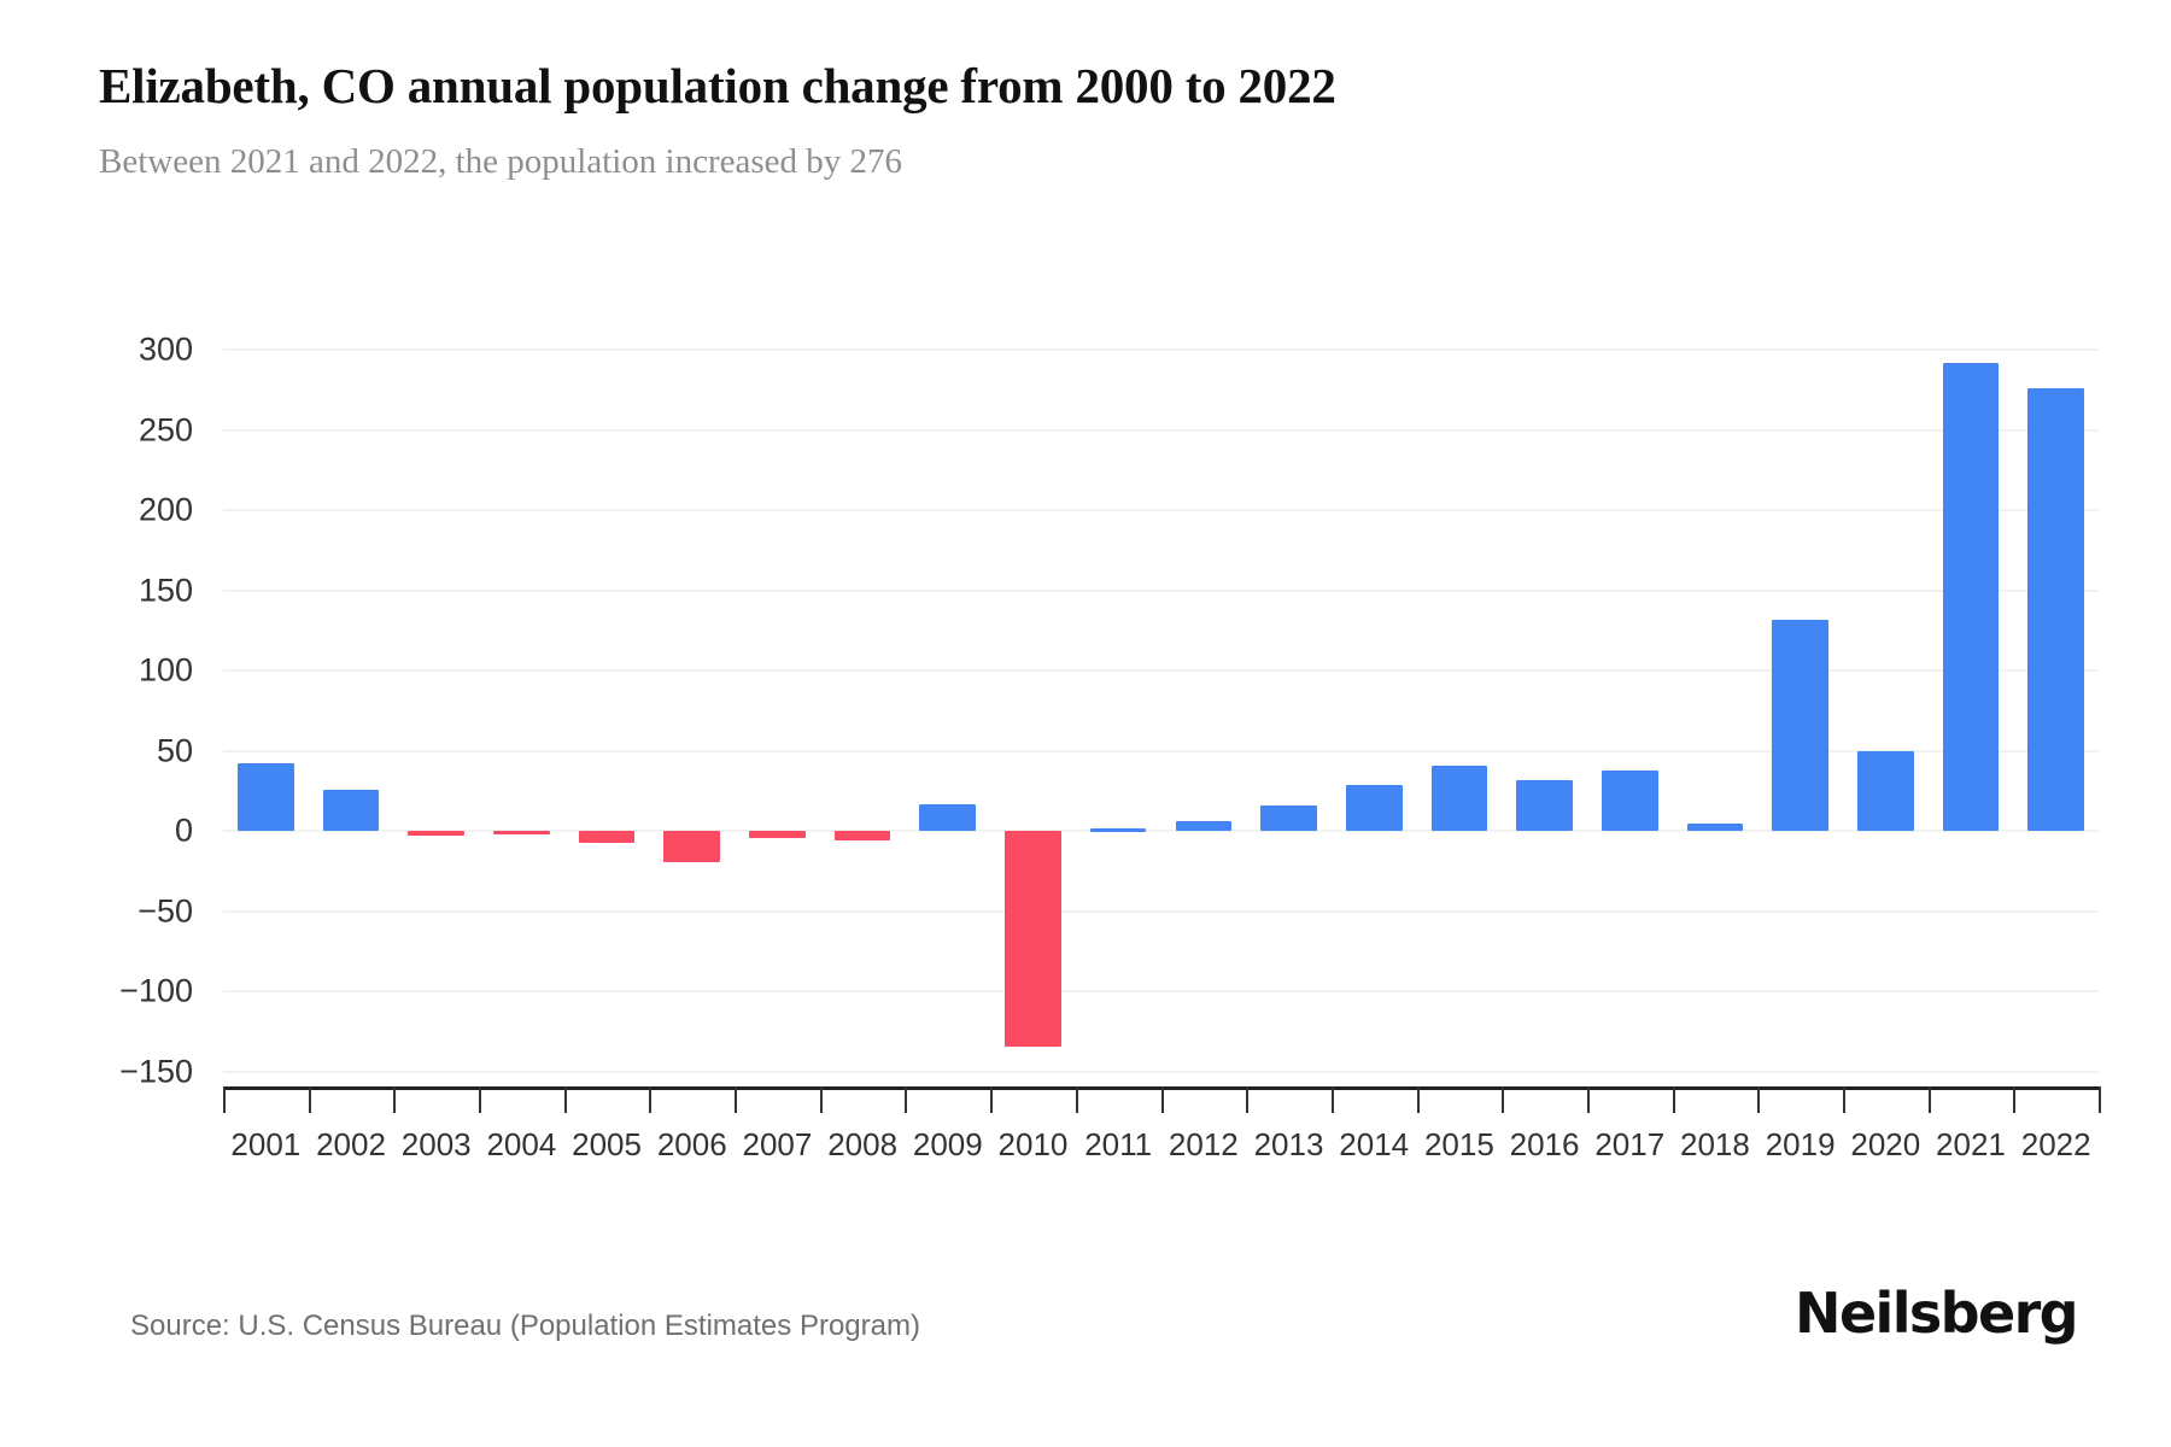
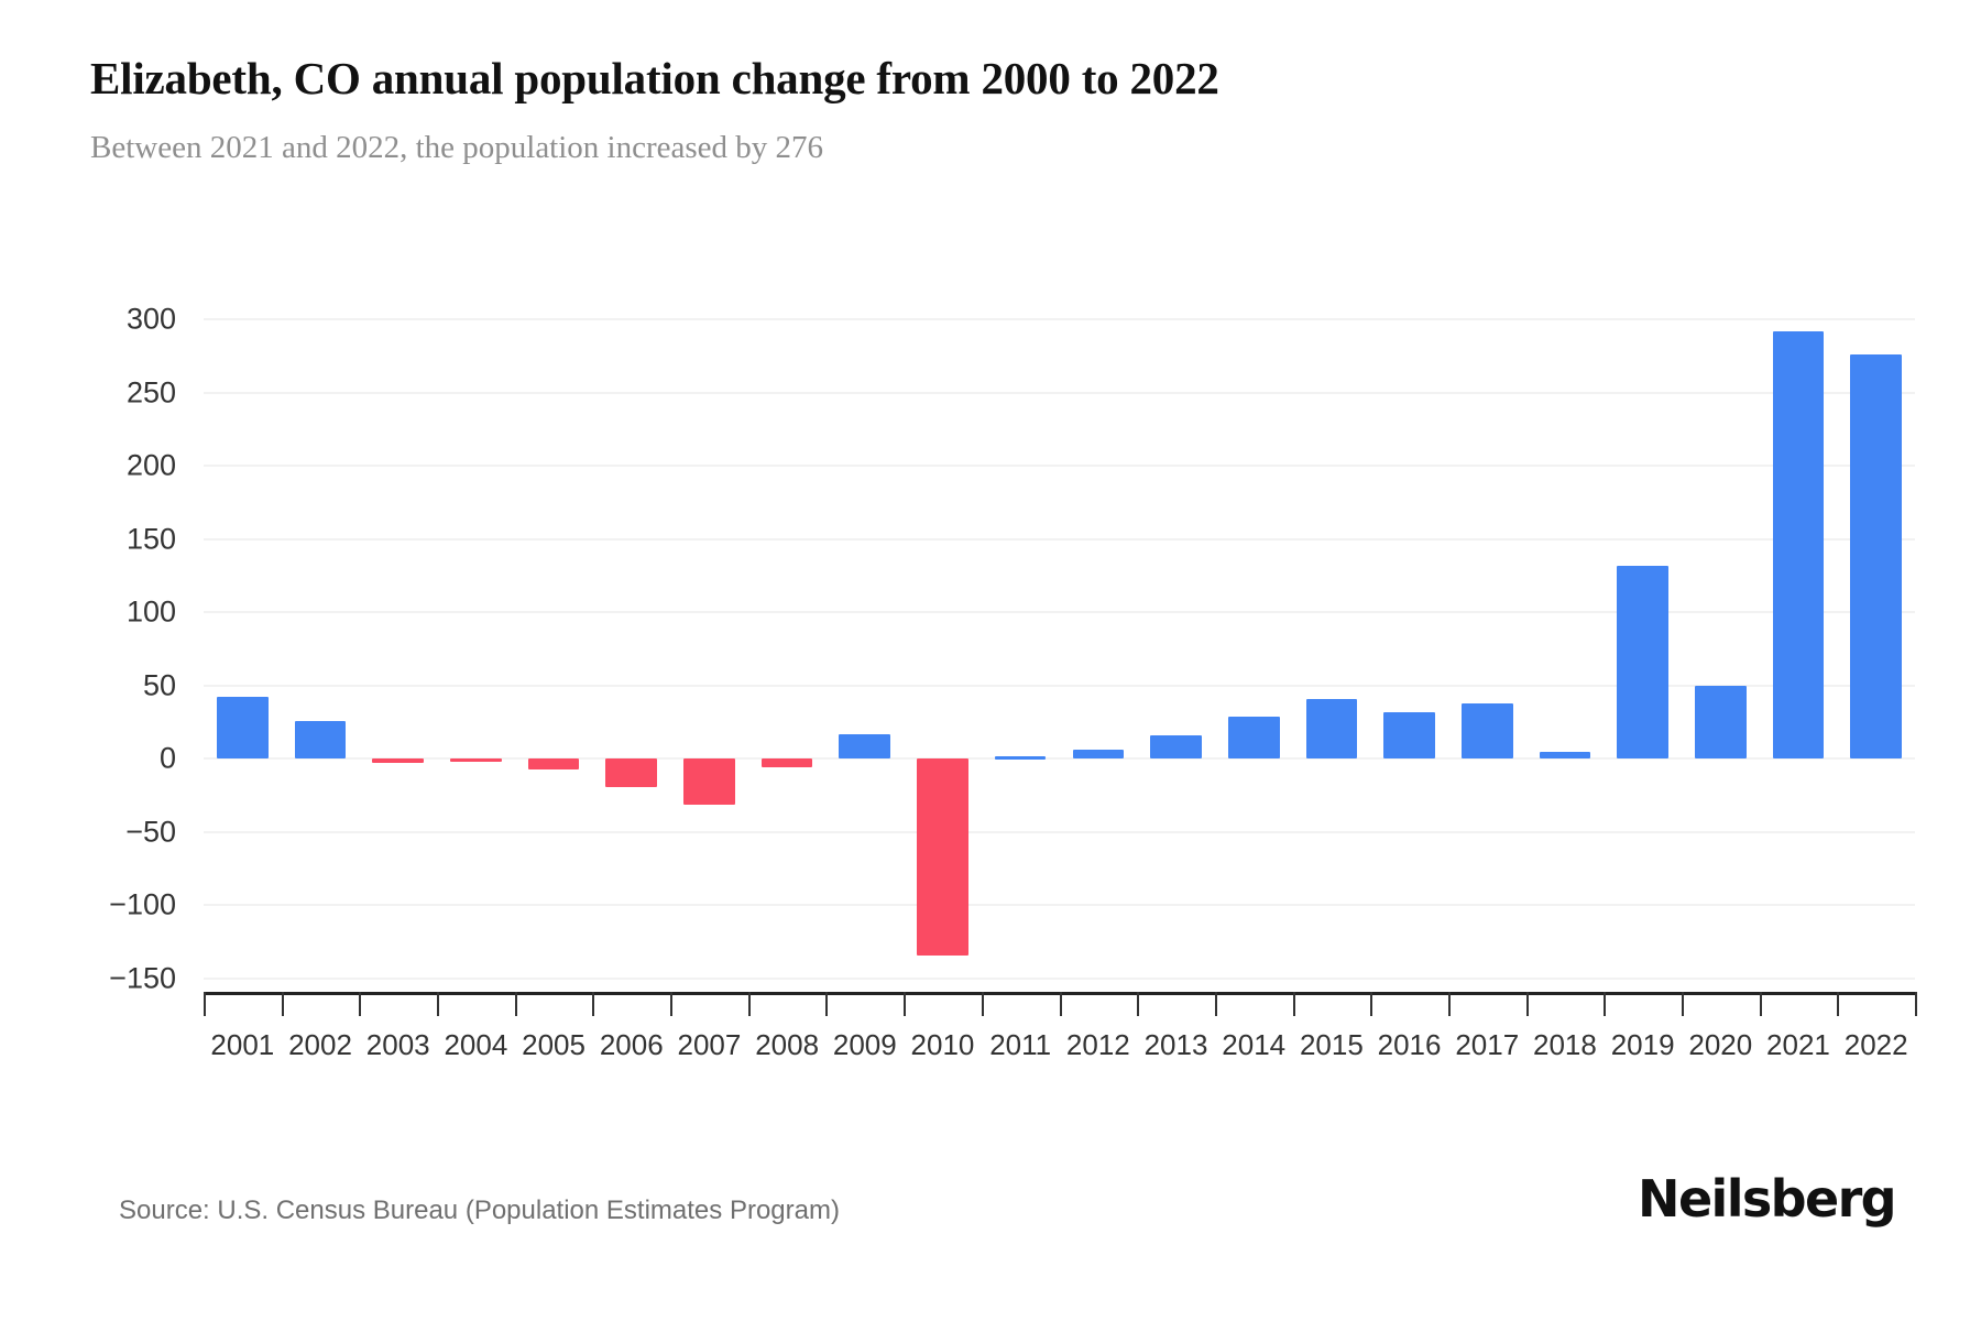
2007: -4 -> -31
